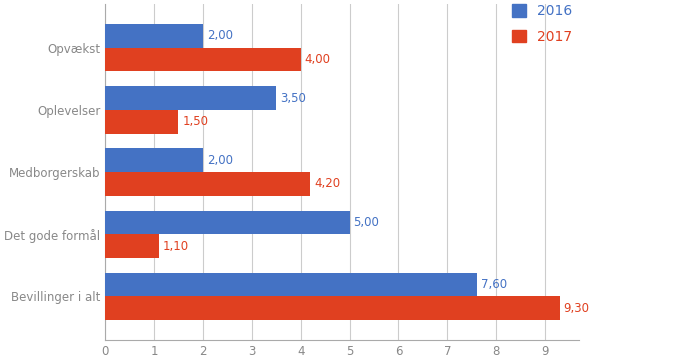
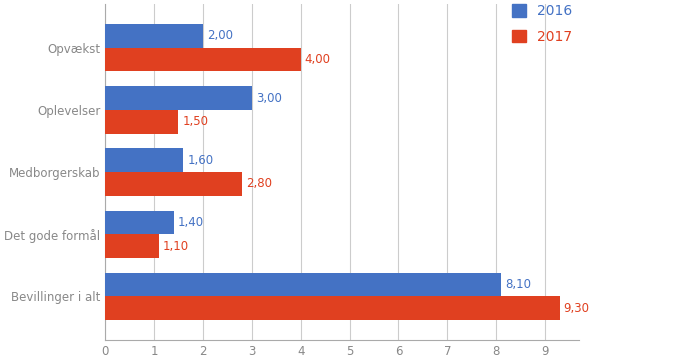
2016/Oplevelser: 3,50 -> 3,00
2016/Medborgerskab: 2,00 -> 1,60
2017/Medborgerskab: 4,20 -> 2,80
2016/Det gode formål: 5,00 -> 1,40
2016/Bevillinger i alt: 7,60 -> 8,10
